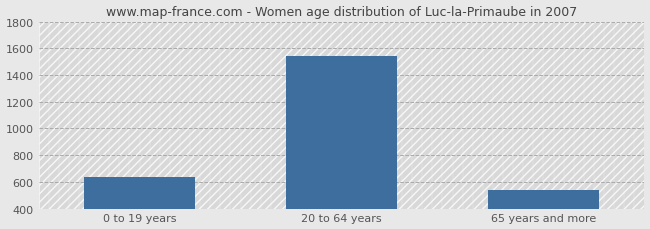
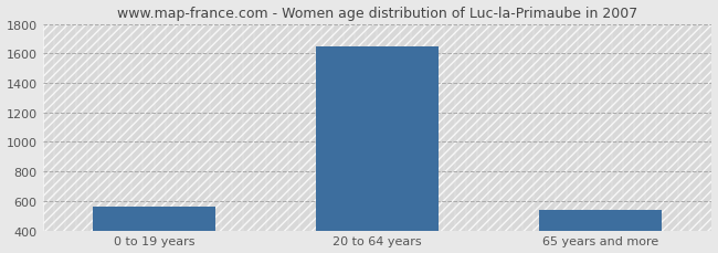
0 to 19 years: 640 -> 560
20 to 64 years: 1540 -> 1650
